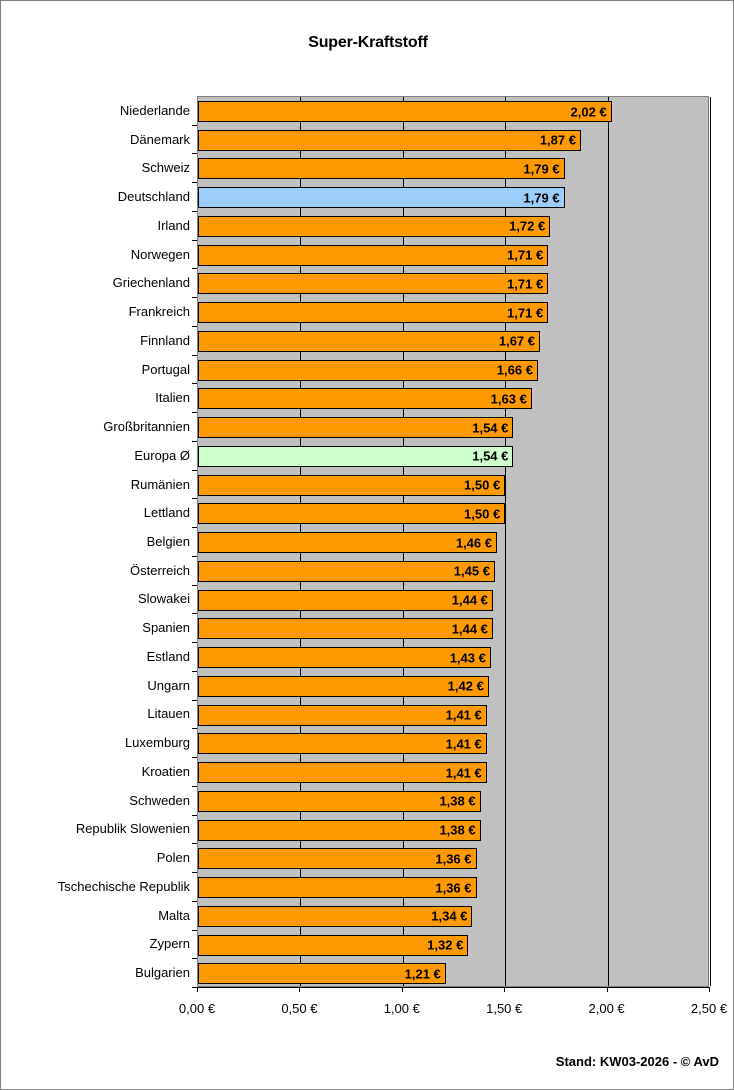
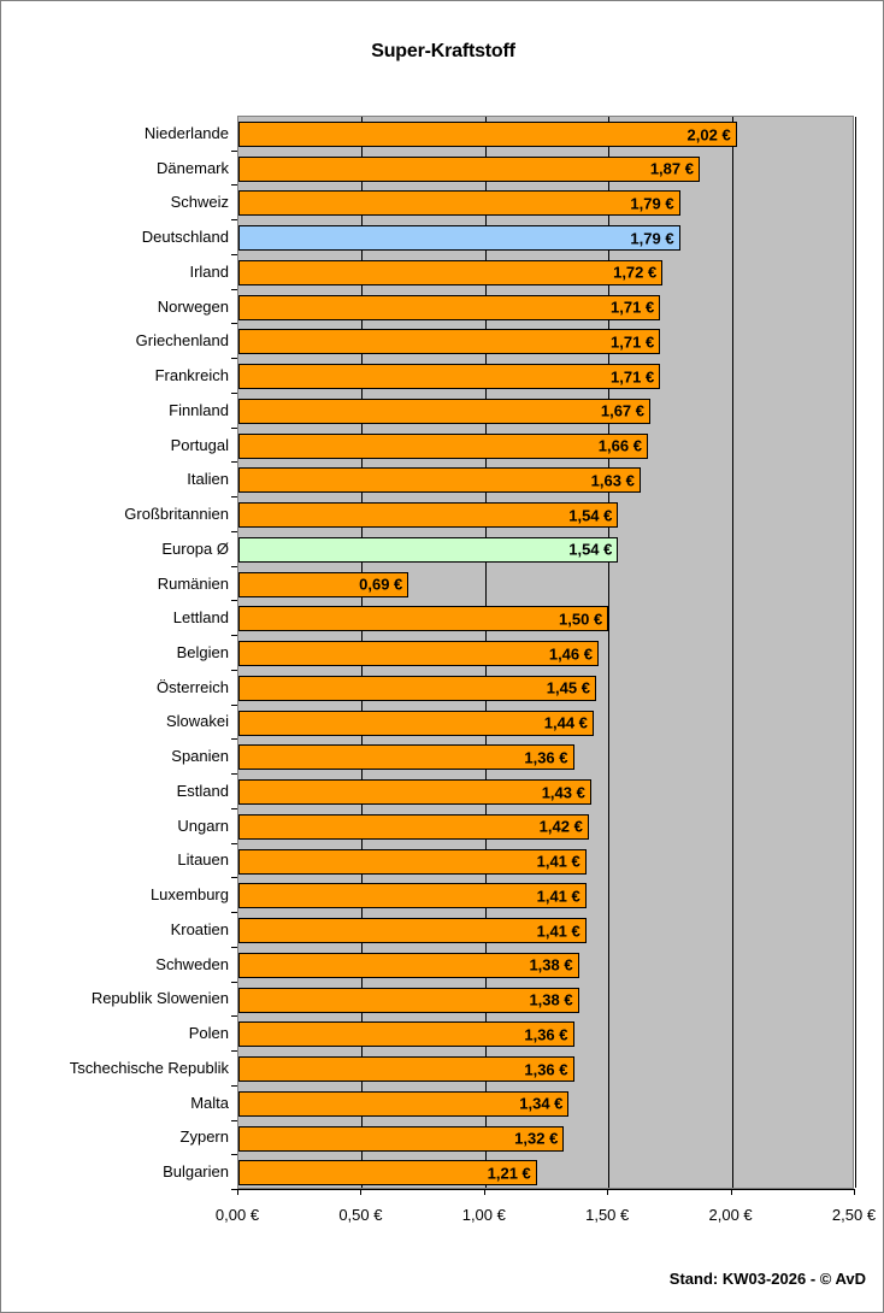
Rumänien: 1,50 -> 0,69
Spanien: 1,44 -> 1,36
